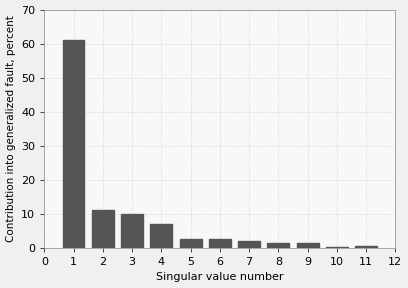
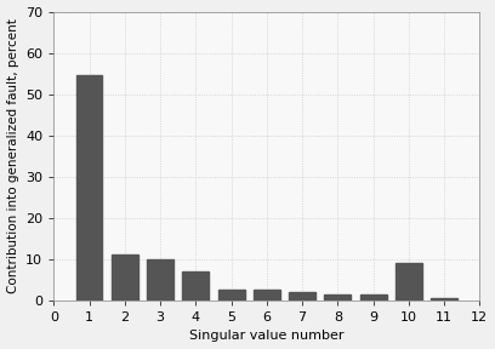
1: 61.0 -> 54.5
10: 0.3 -> 9.0
